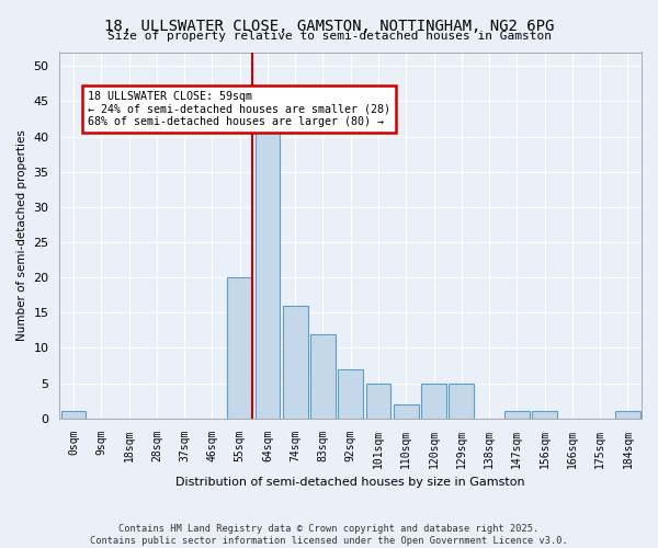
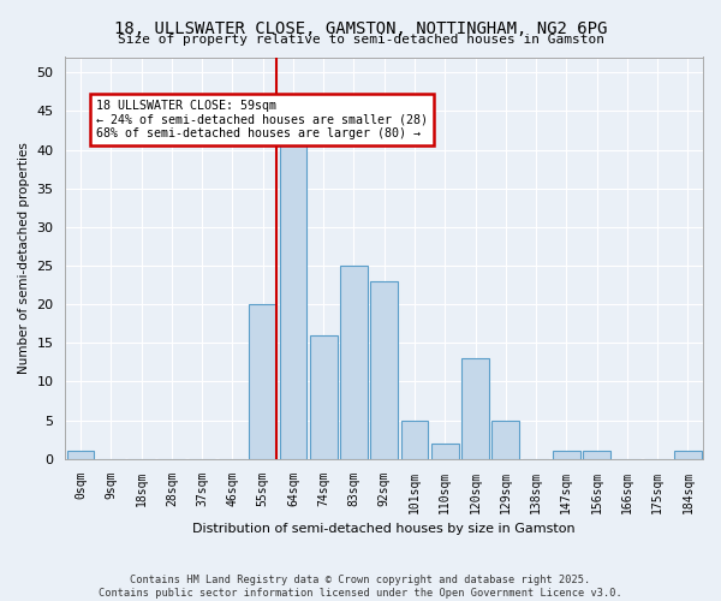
83sqm: 12 -> 25
92sqm: 7 -> 23
120sqm: 5 -> 13
